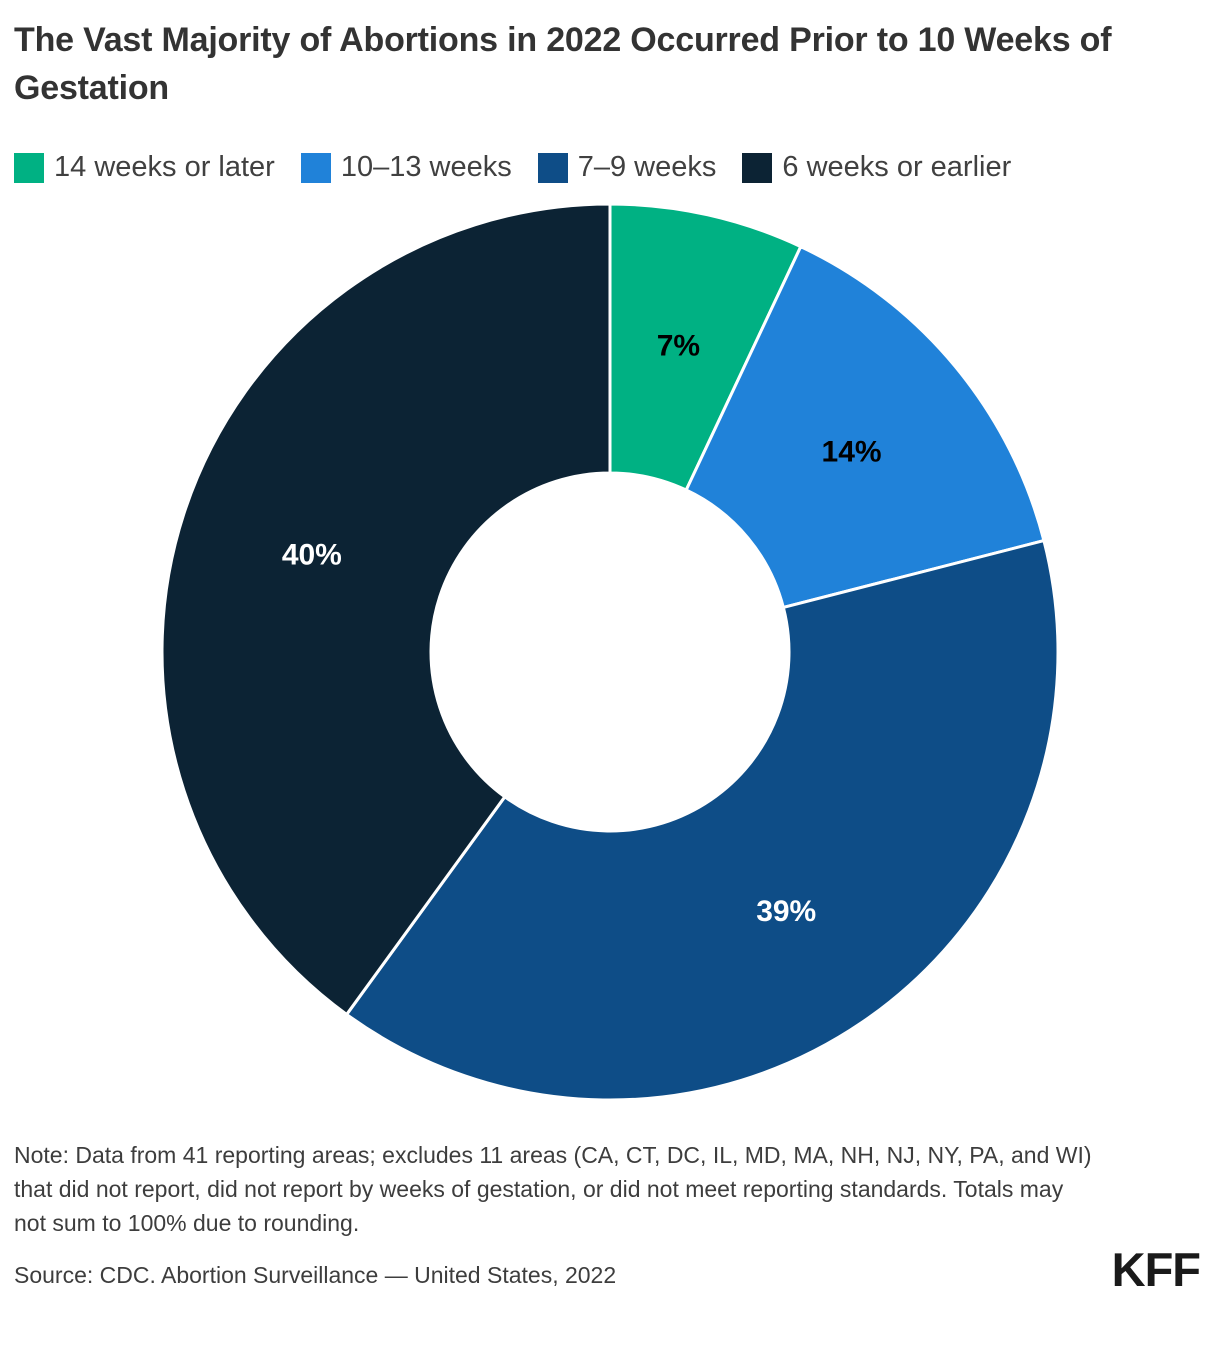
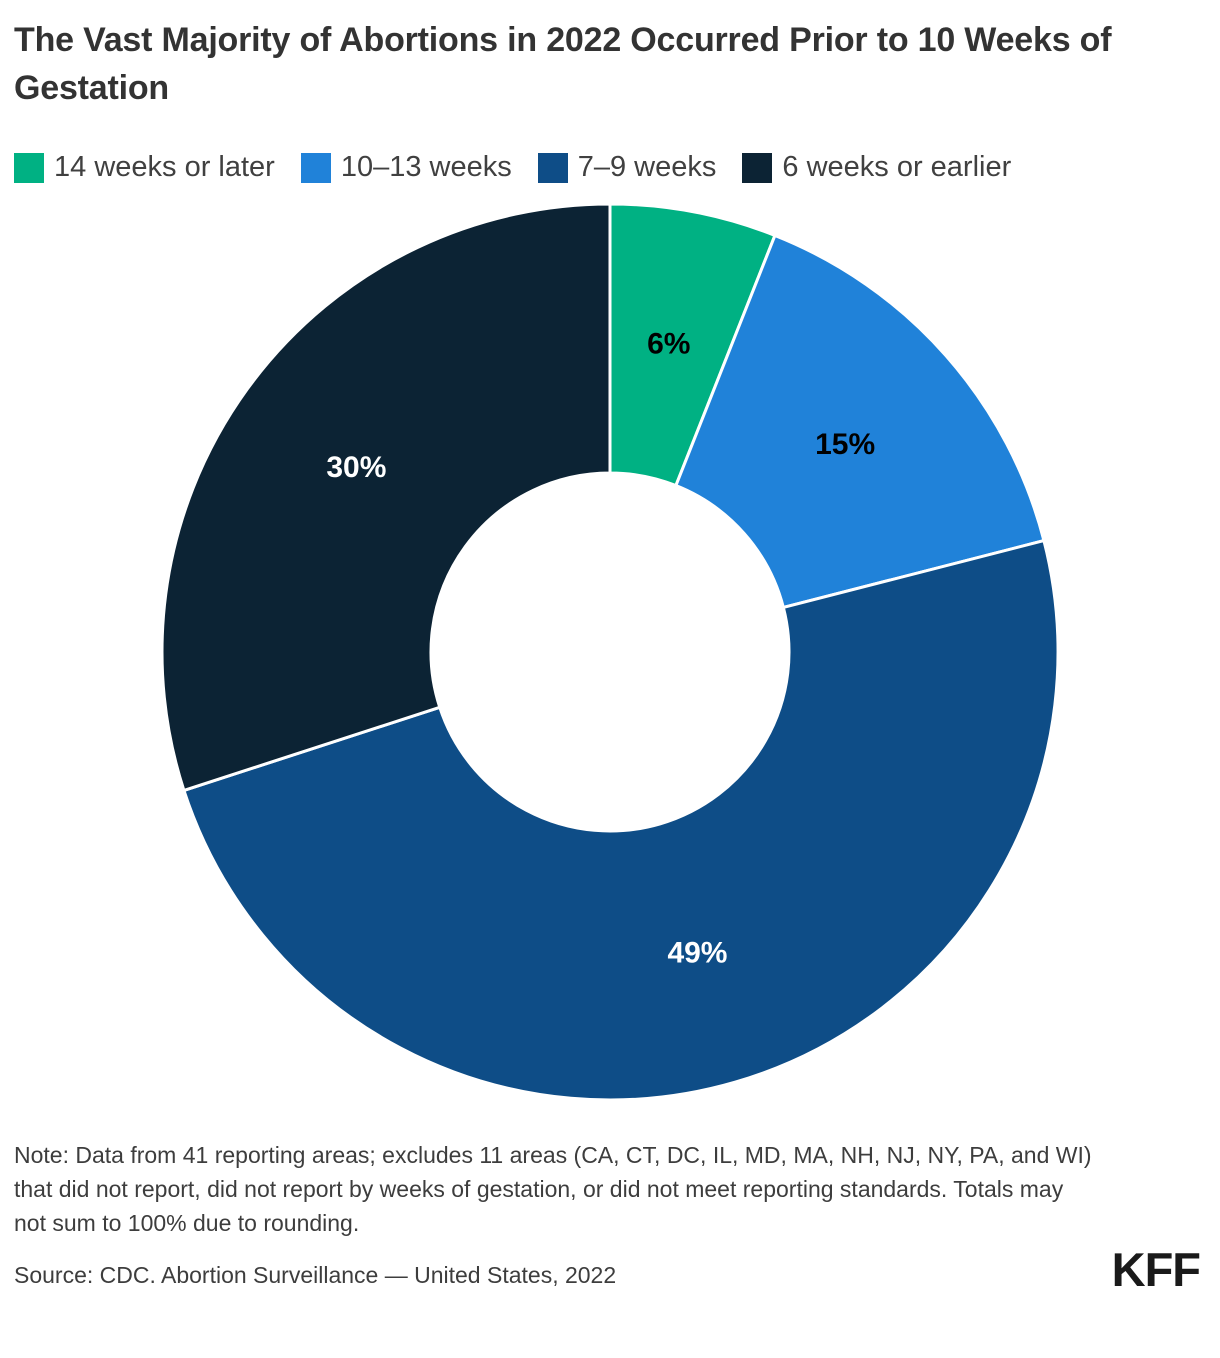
14 weeks or later: 7% -> 6%
10–13 weeks: 14% -> 15%
7–9 weeks: 39% -> 49%
6 weeks or earlier: 40% -> 30%
